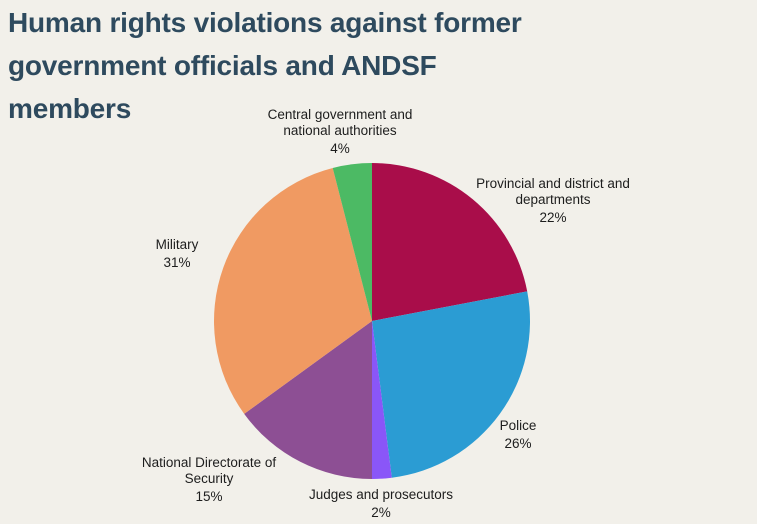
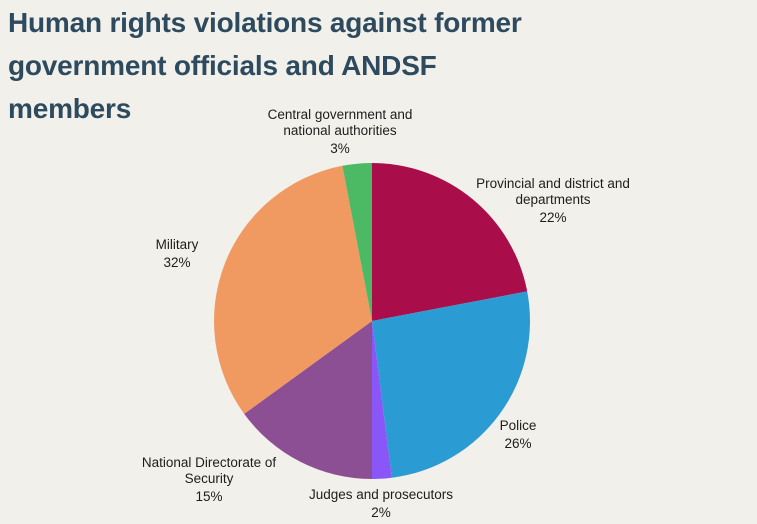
Military: 31% -> 32%
Central government and national authorities: 4% -> 3%
